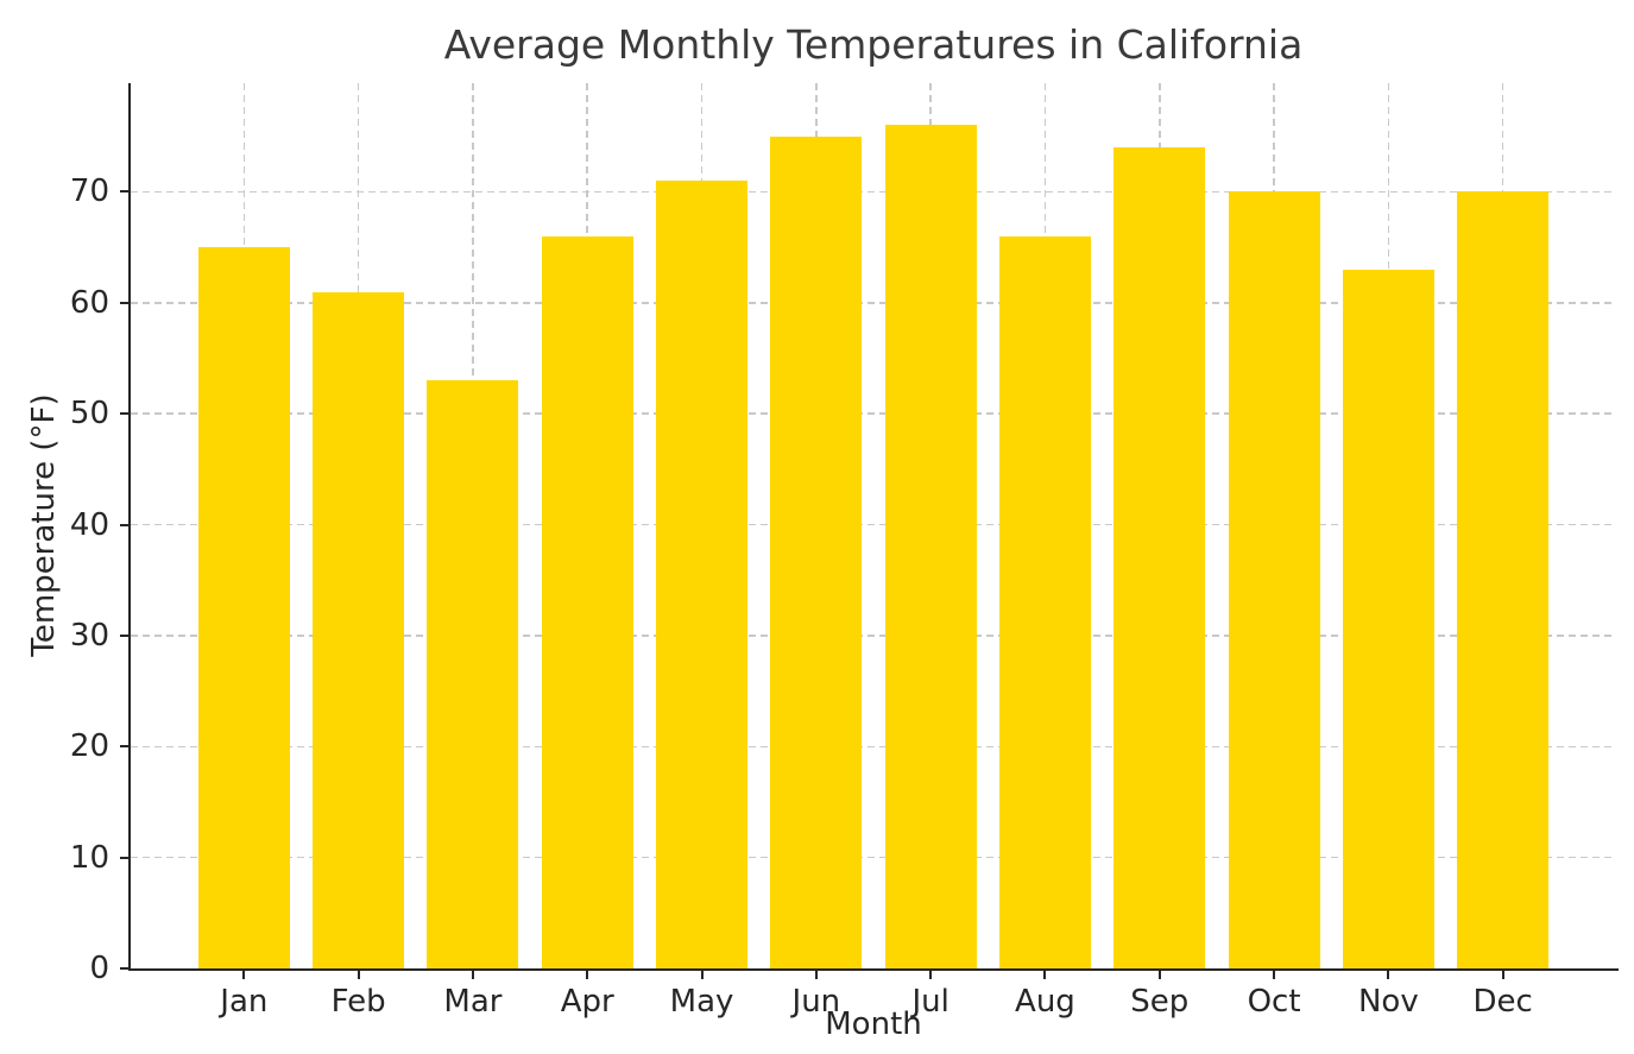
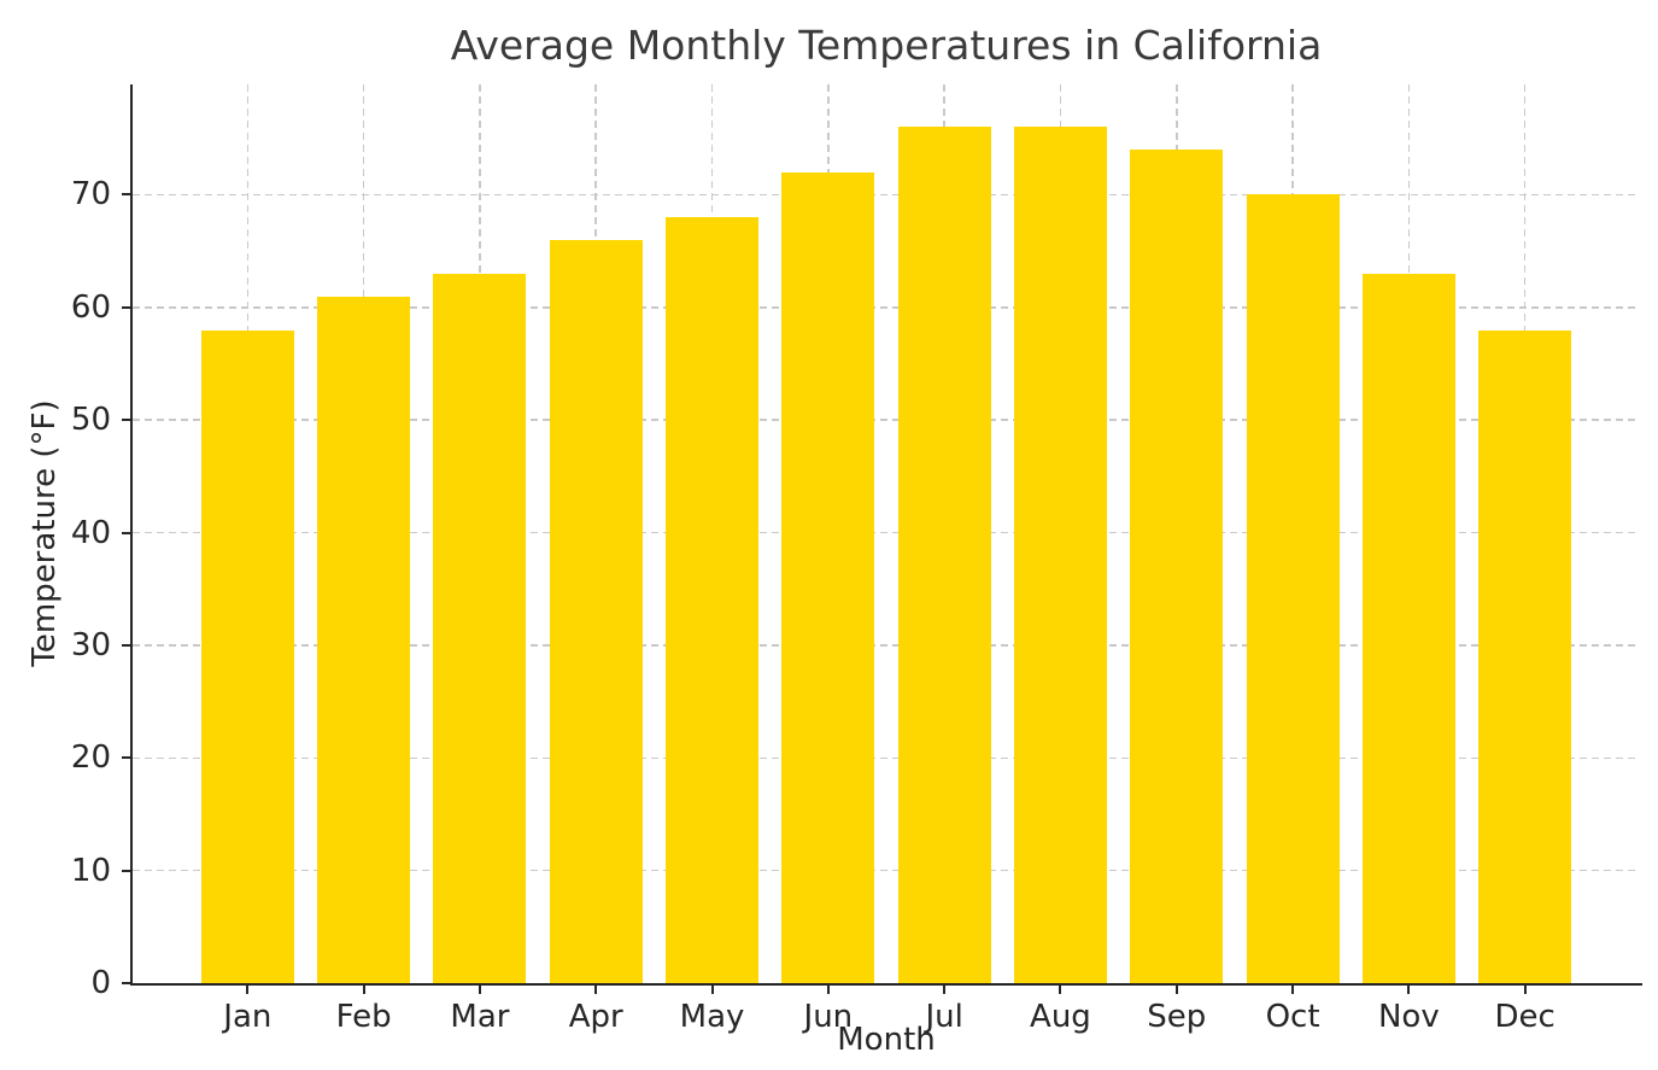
Jan: 65 -> 58
Mar: 53 -> 63
May: 71 -> 68
Jun: 75 -> 72
Aug: 66 -> 76
Dec: 70 -> 58
